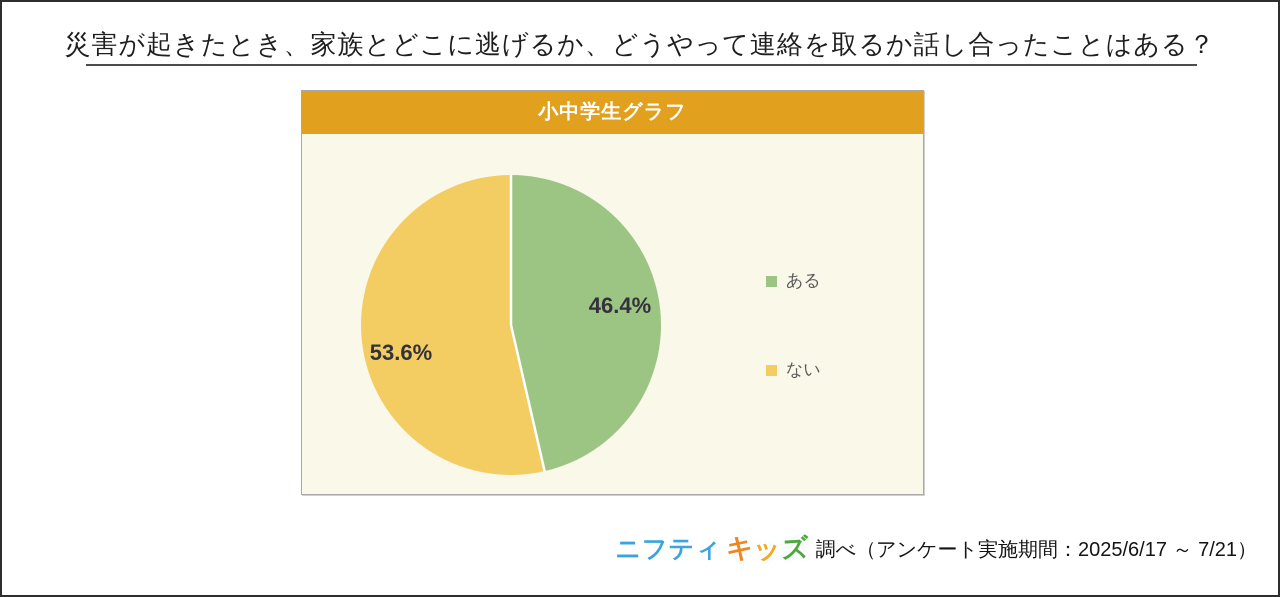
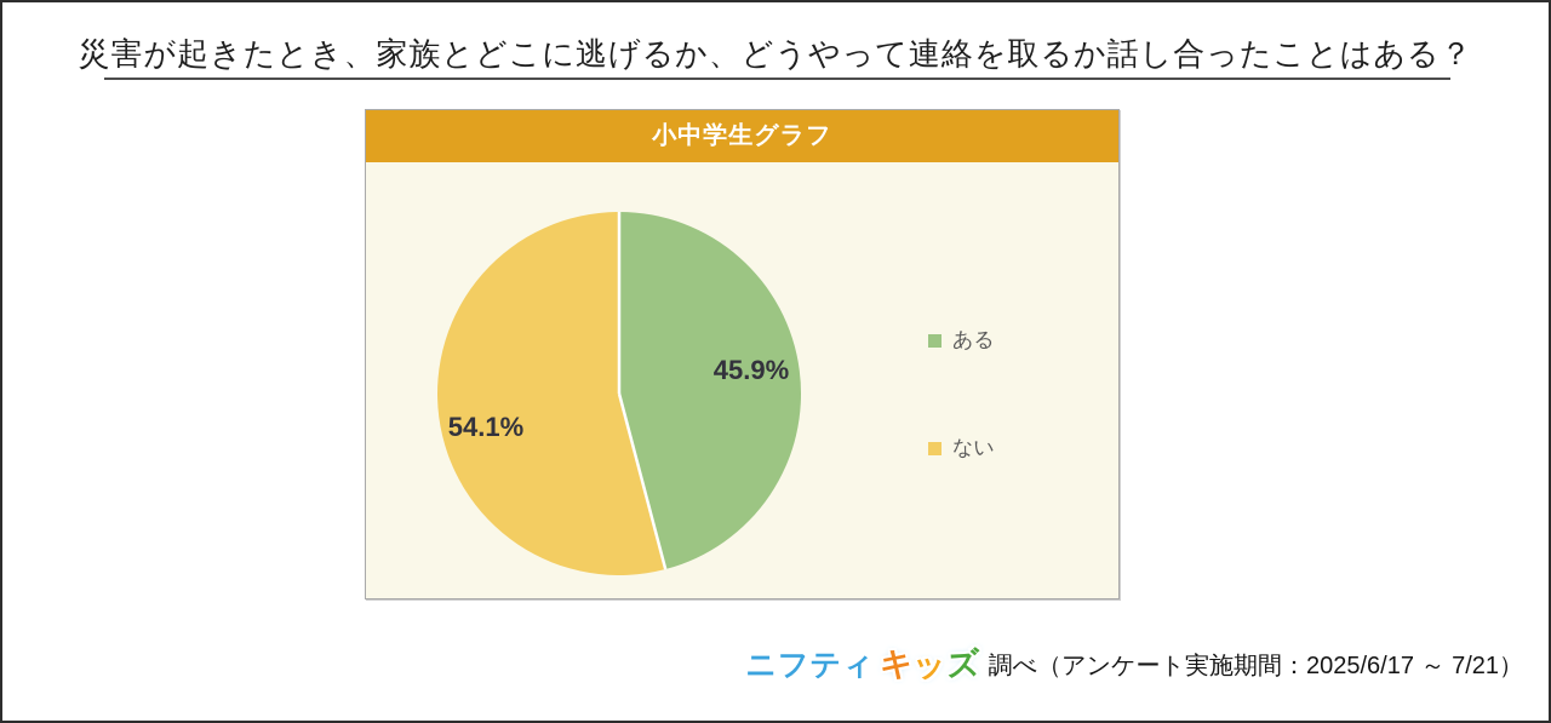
ある: 46.4% -> 45.9%
ない: 53.6% -> 54.1%
